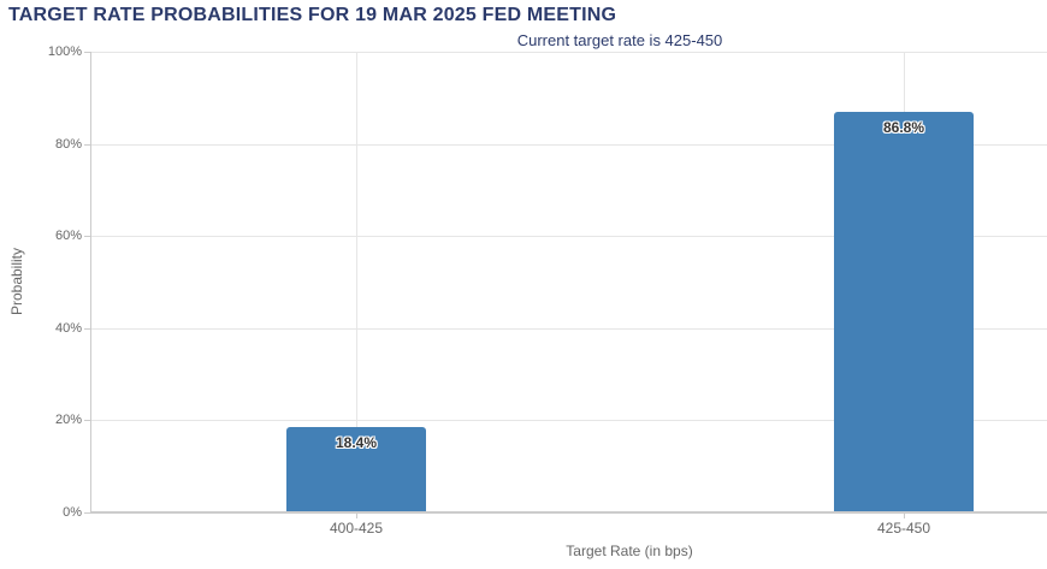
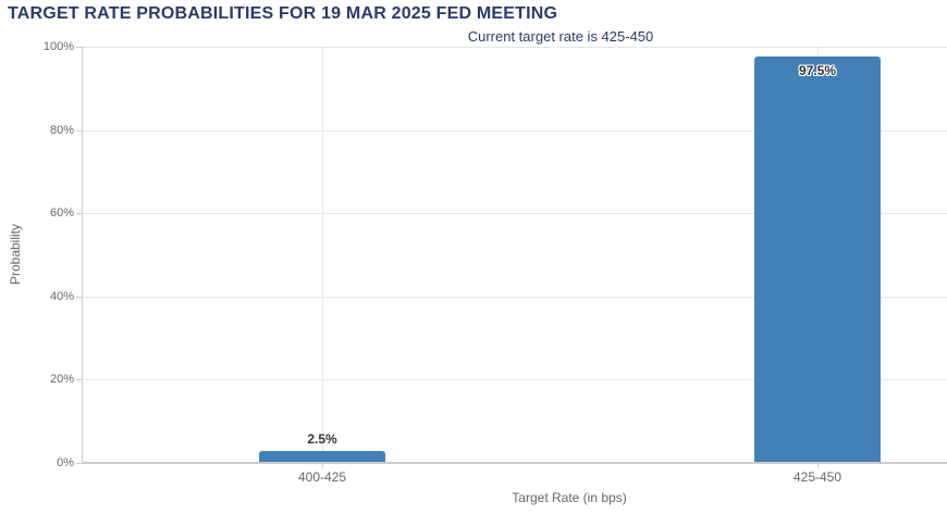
400-425: 18.4% -> 2.5%
425-450: 86.8% -> 97.5%
